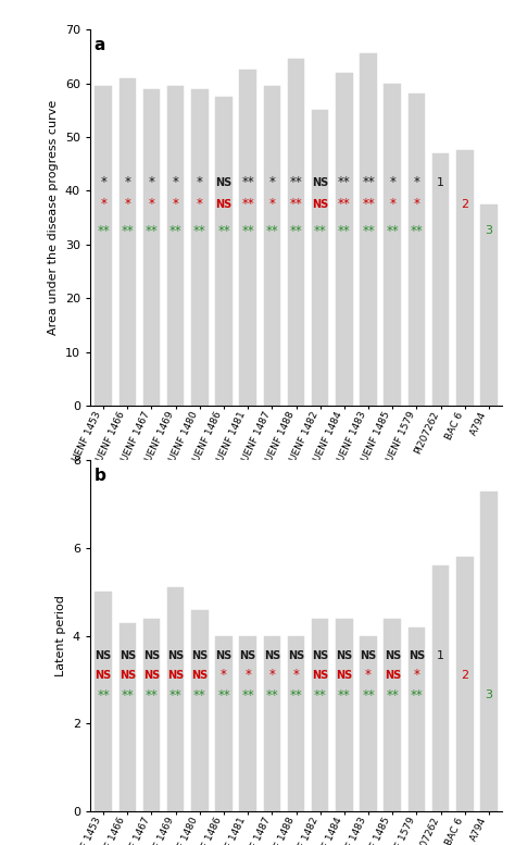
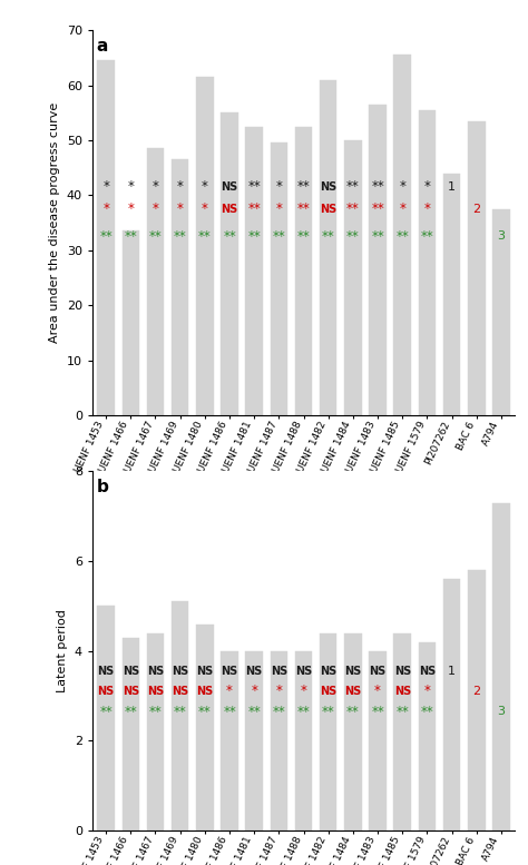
UENF 1453: 59.5 -> 64.5
UENF 1466: 61.0 -> 33.5
UENF 1467: 59.0 -> 48.5
UENF 1469: 59.5 -> 46.5
UENF 1480: 59.0 -> 61.5
UENF 1486: 57.5 -> 55.0
UENF 1481: 62.5 -> 52.5
UENF 1487: 59.5 -> 49.5
UENF 1488: 64.5 -> 52.5
UENF 1482: 55.0 -> 61.0
UENF 1484: 62.0 -> 50.0
UENF 1483: 65.5 -> 56.5
UENF 1485: 60.0 -> 65.5
UENF 1579: 58.0 -> 55.5
PI207262: 47.0 -> 44.0
BAC 6: 47.5 -> 53.5
